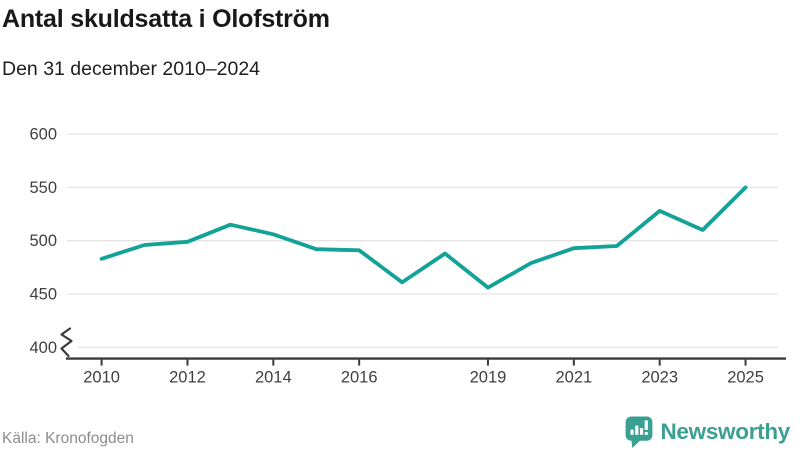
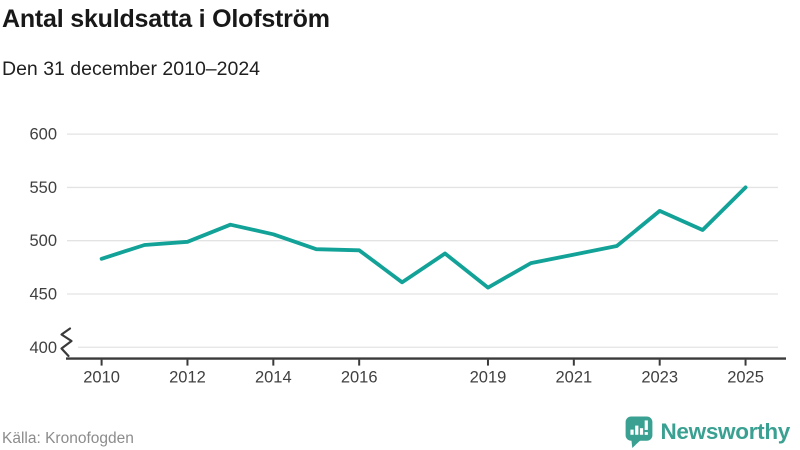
2021: 493 -> 487
